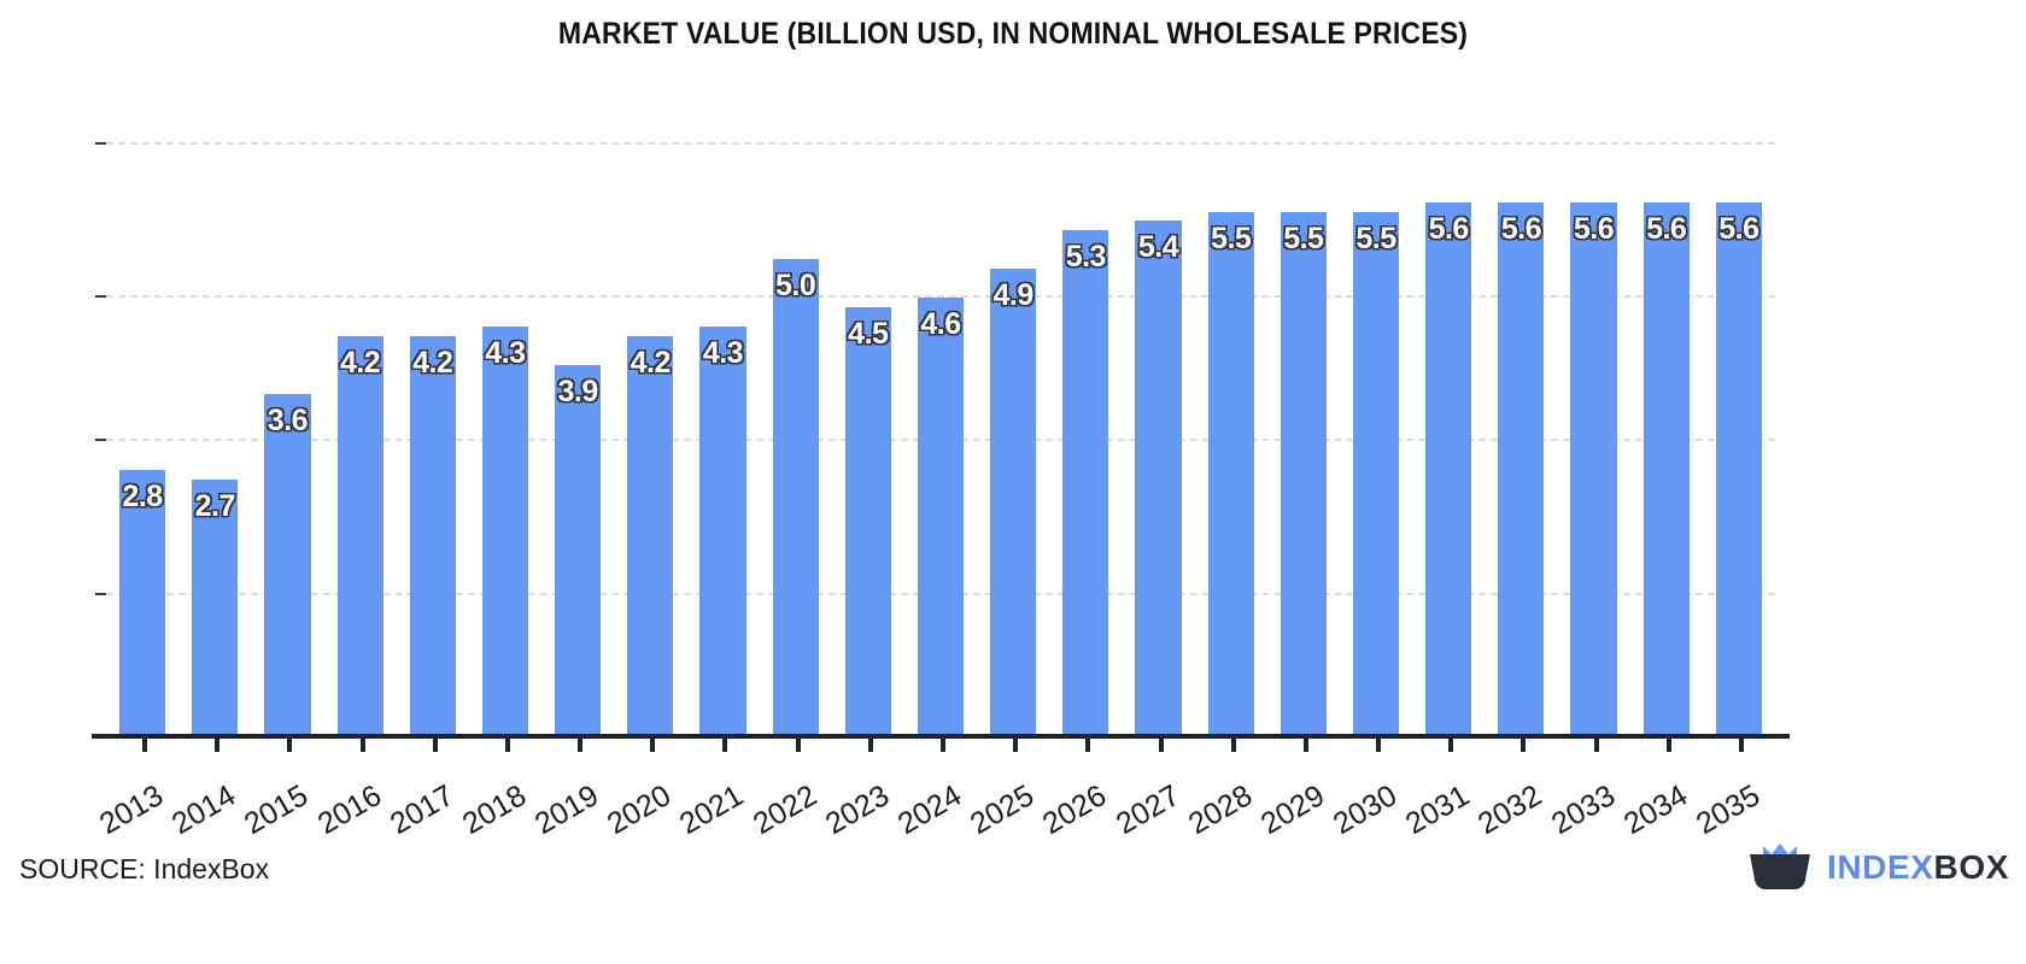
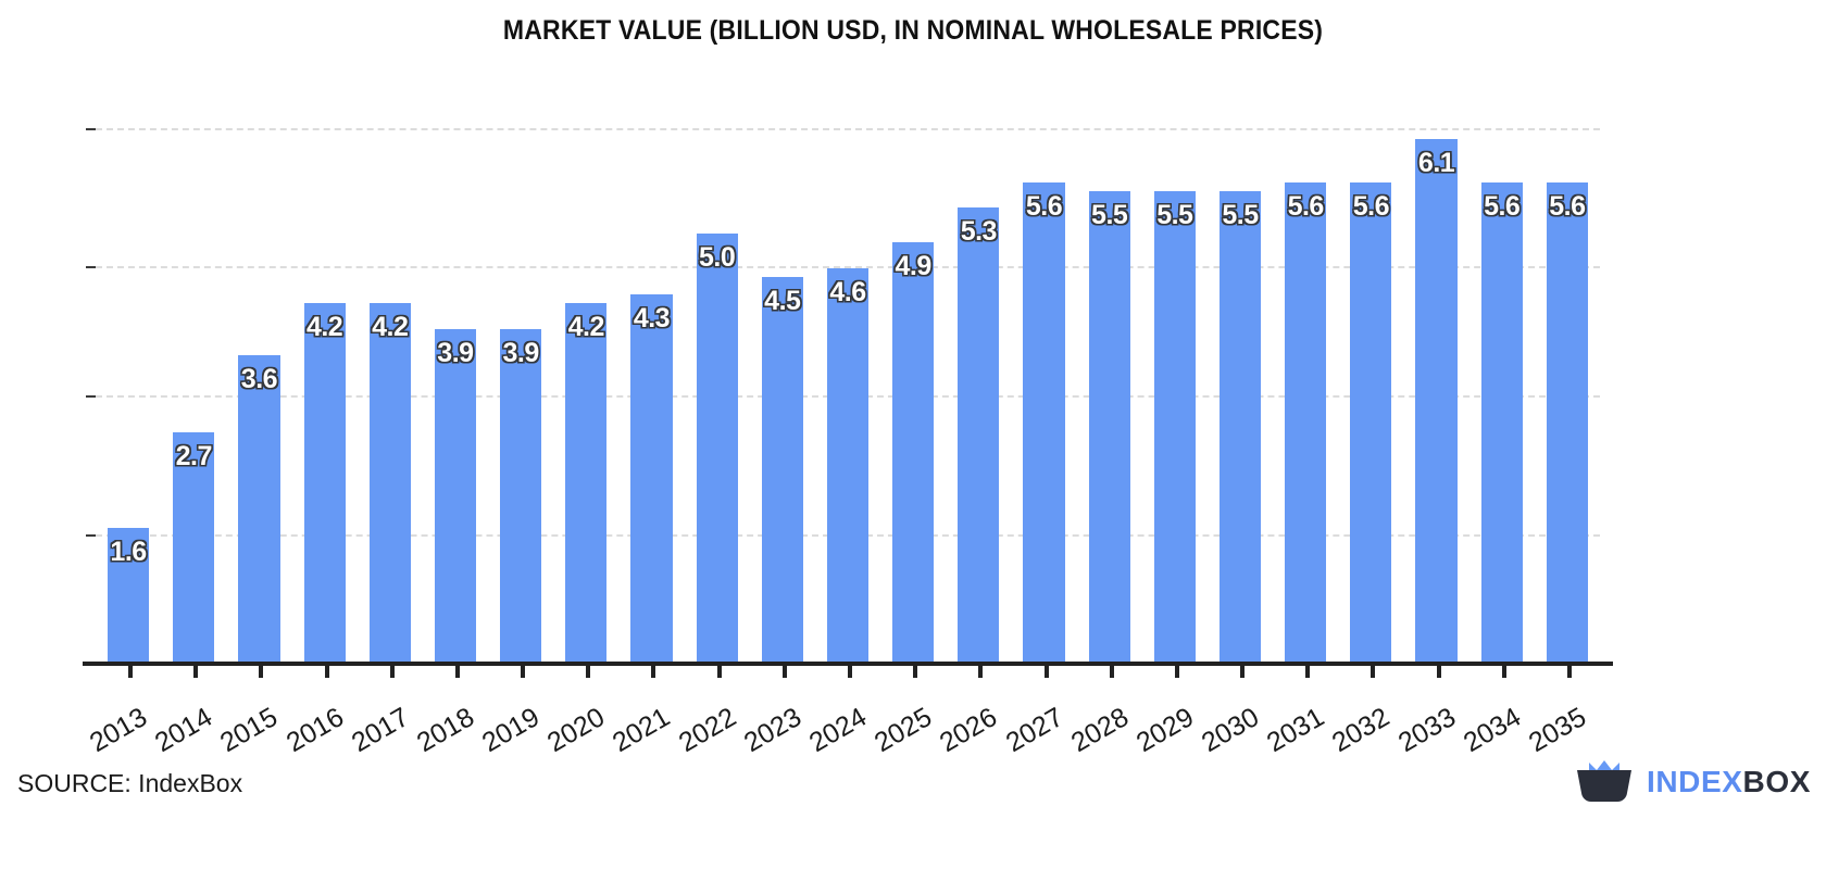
2013: 2.8 -> 1.6
2018: 4.3 -> 3.9
2027: 5.4 -> 5.6
2033: 5.6 -> 6.1
